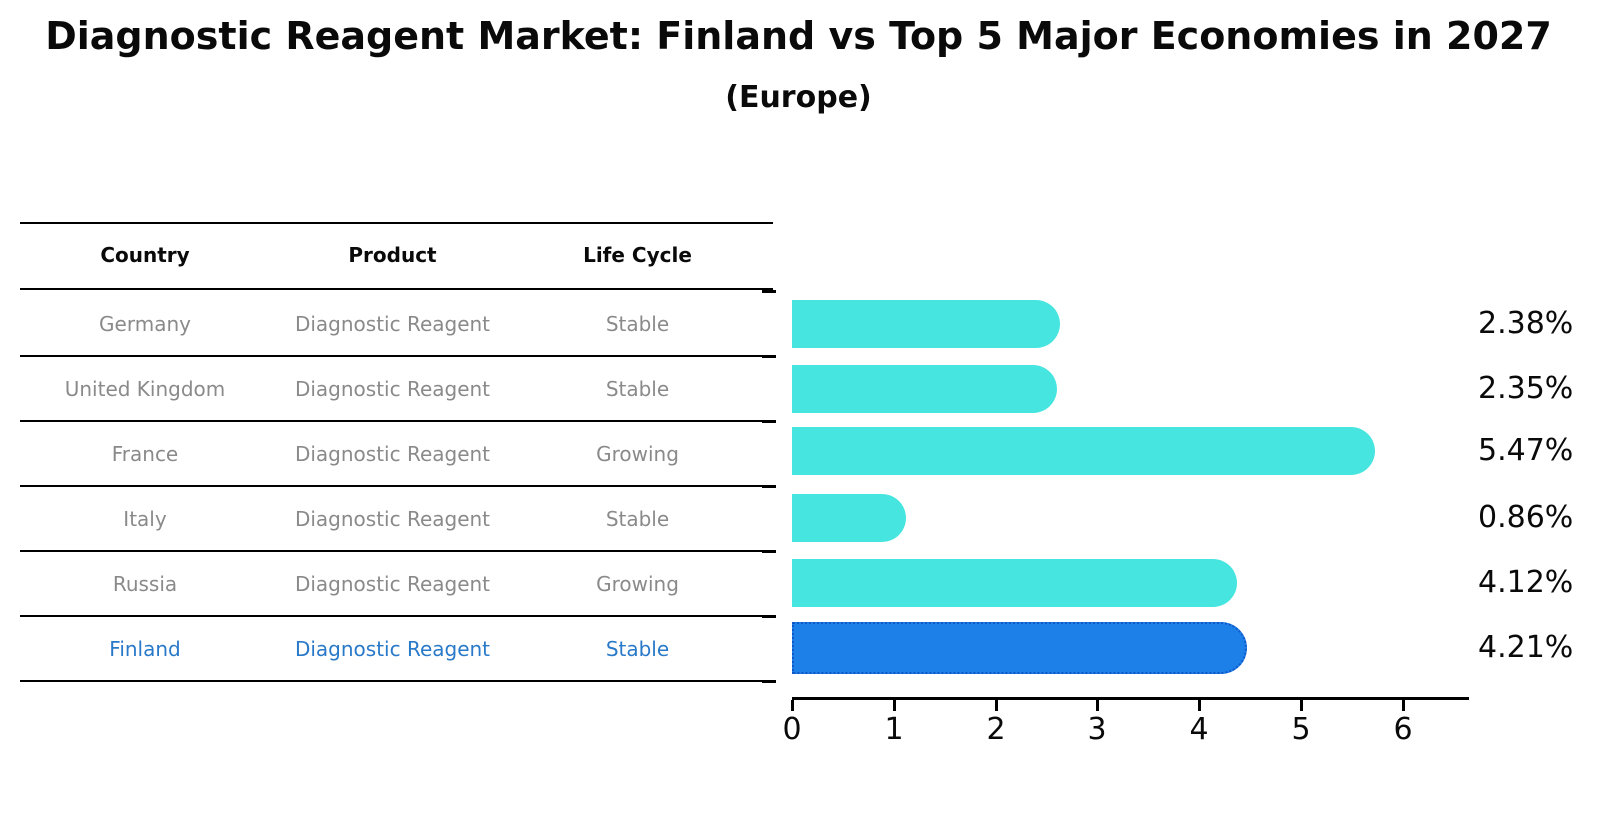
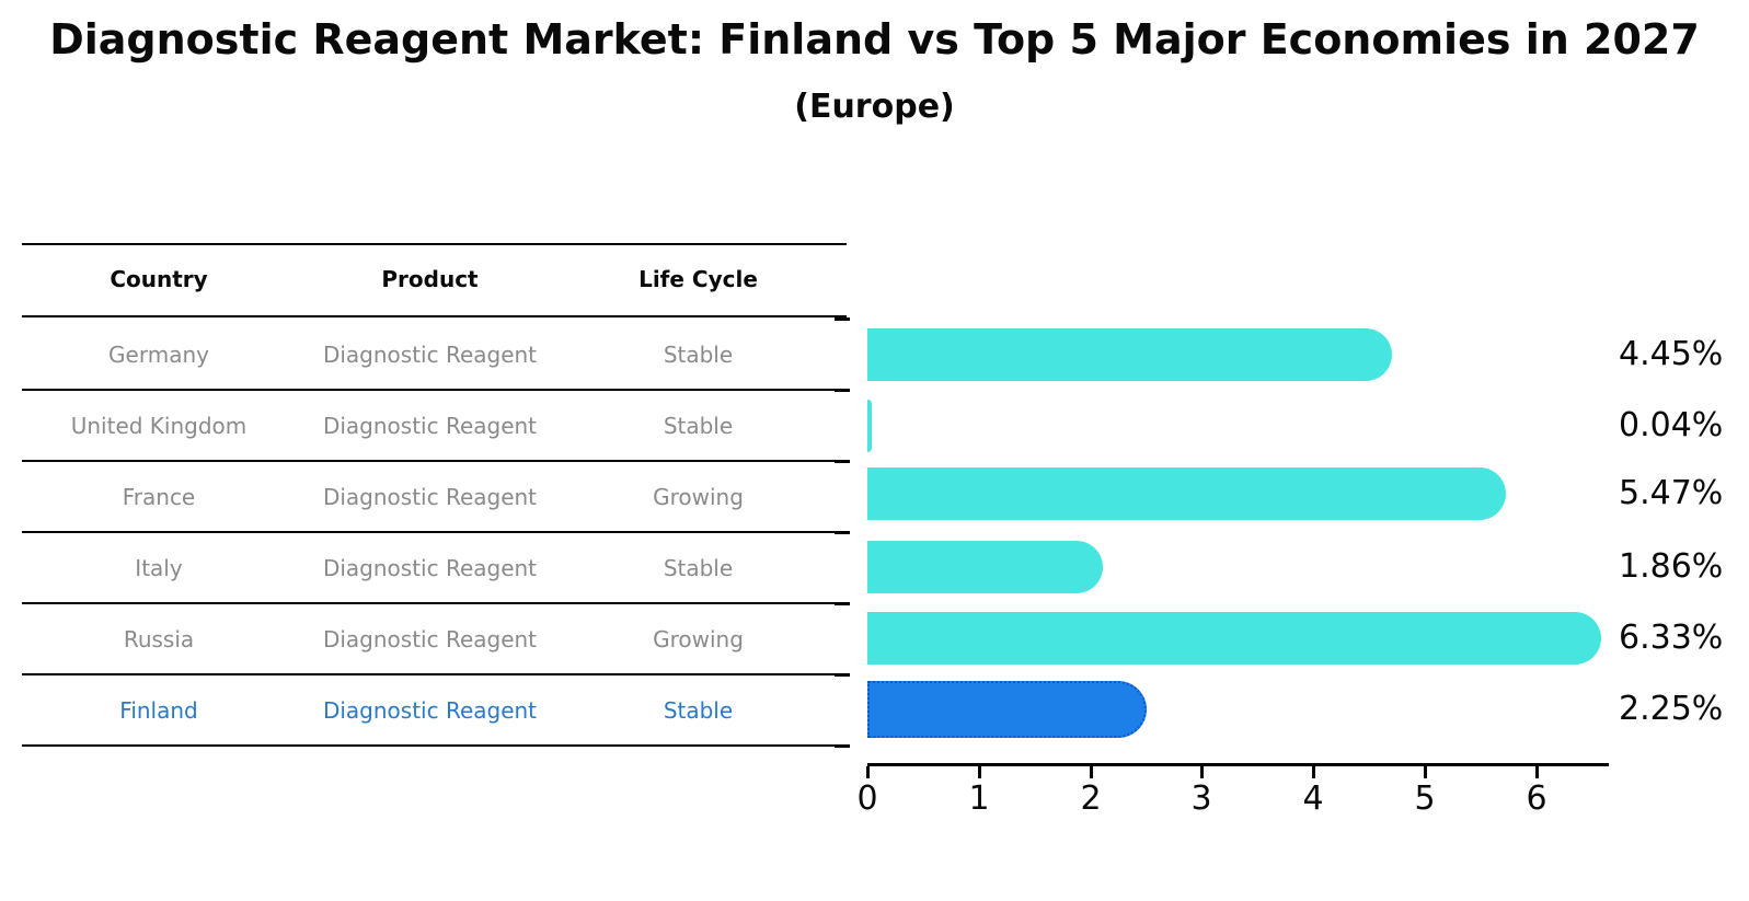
Germany: 2.38% -> 4.45%
United Kingdom: 2.35% -> 0.04%
Italy: 0.86% -> 1.86%
Russia: 4.12% -> 6.33%
Finland: 4.21% -> 2.25%
